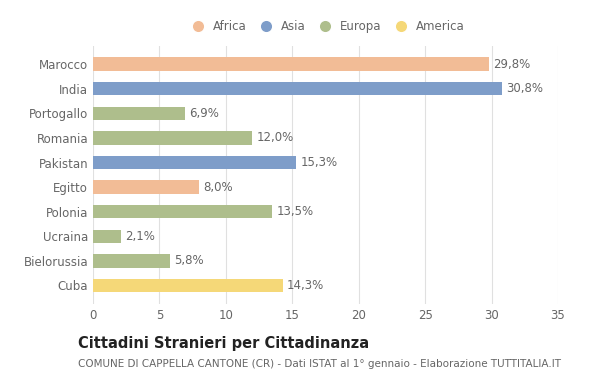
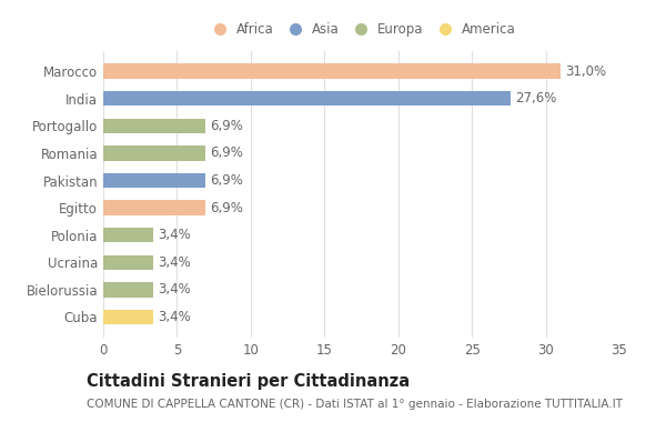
Marocco: 29,8% -> 31,0%
India: 30,8% -> 27,6%
Romania: 12,0% -> 6,9%
Pakistan: 15,3% -> 6,9%
Egitto: 8,0% -> 6,9%
Polonia: 13,5% -> 3,4%
Ucraina: 2,1% -> 3,4%
Bielorussia: 5,8% -> 3,4%
Cuba: 14,3% -> 3,4%
